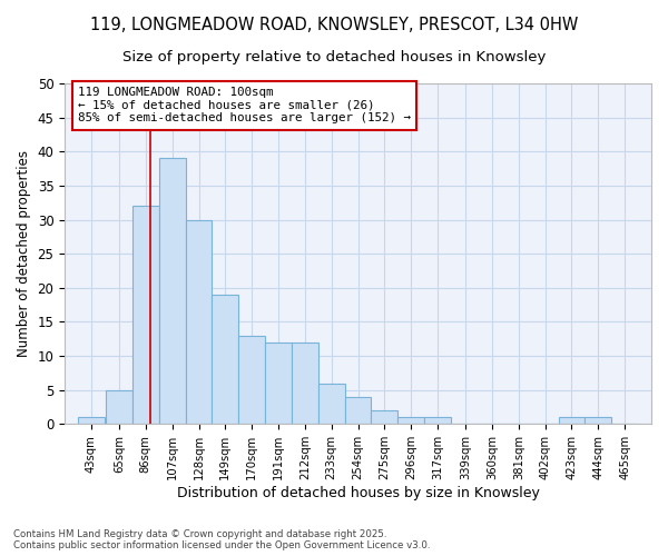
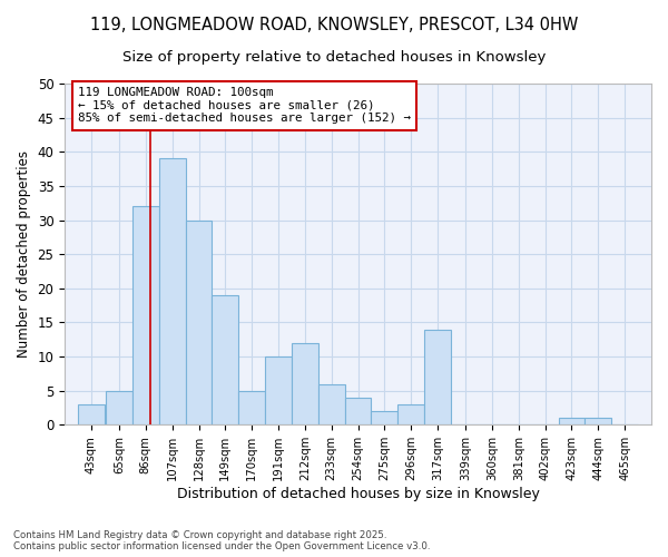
43sqm: 1 -> 3
170sqm: 13 -> 5
191sqm: 12 -> 10
296sqm: 1 -> 3
317sqm: 1 -> 14
